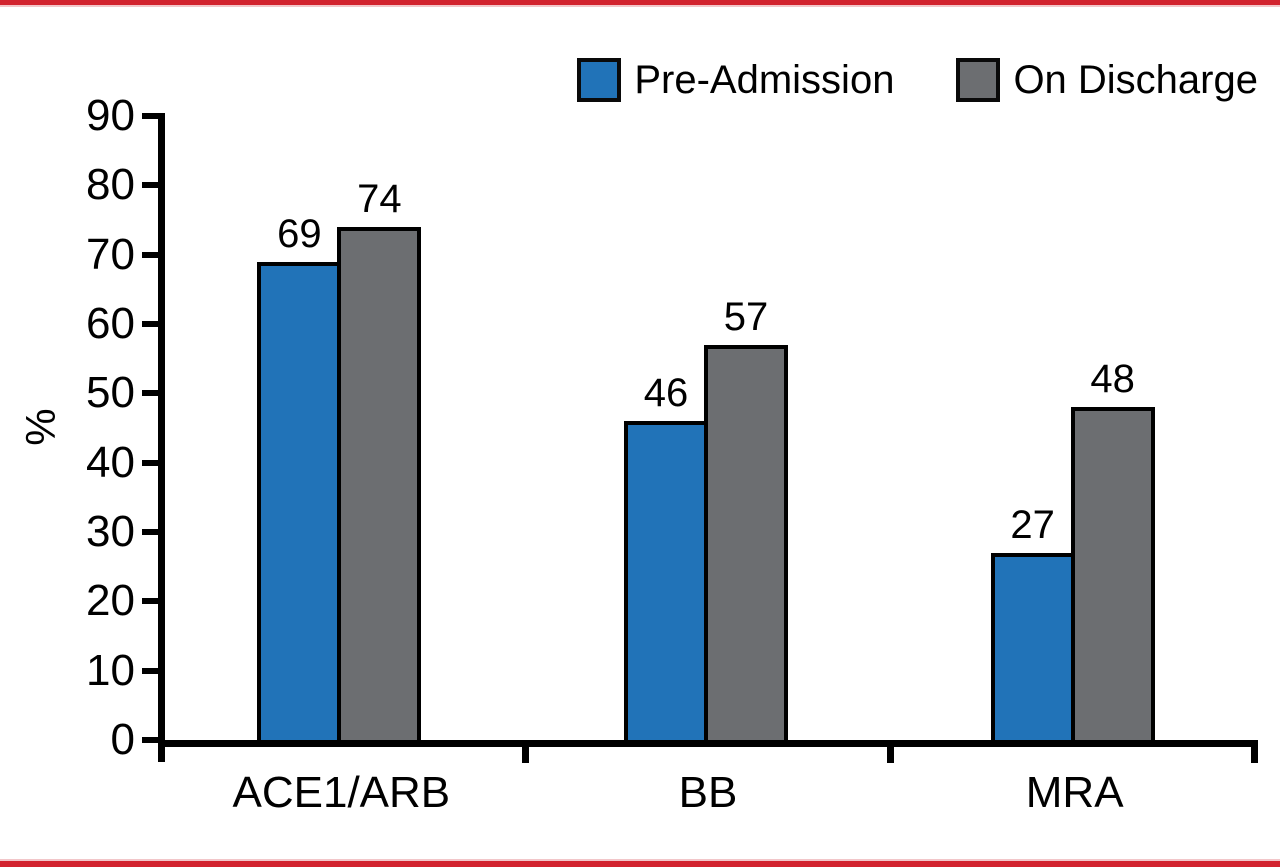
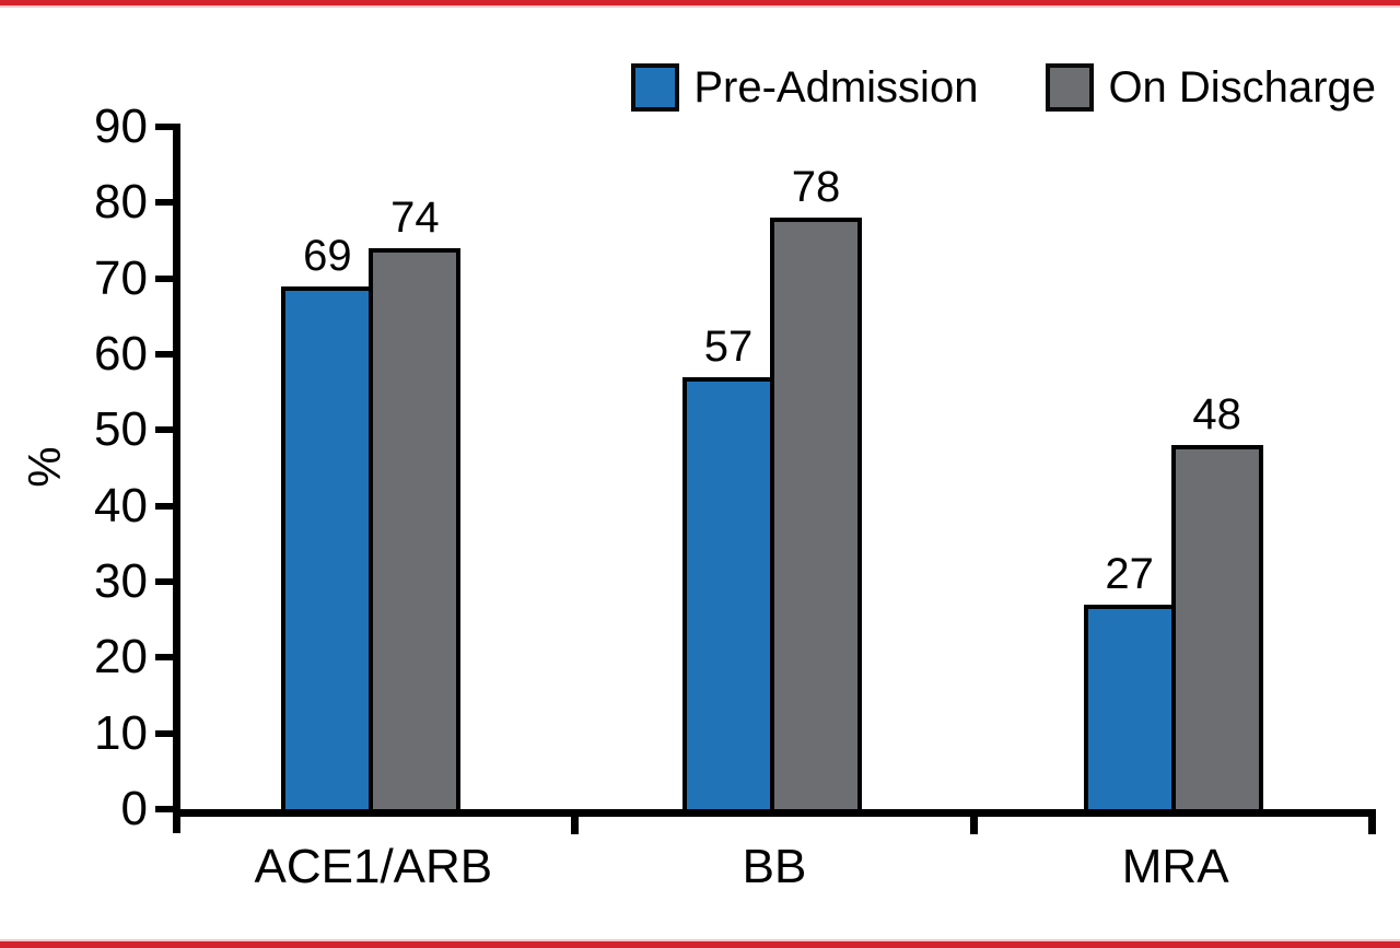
Pre-Admission/BB: 46 -> 57
On Discharge/BB: 57 -> 78
